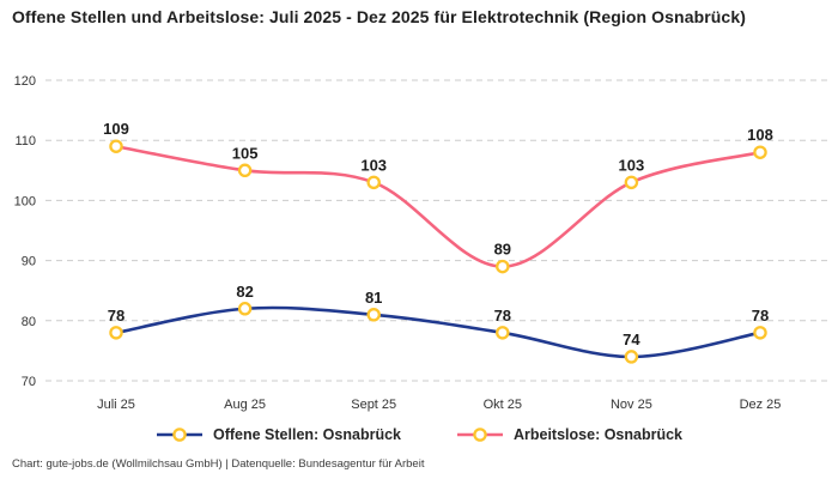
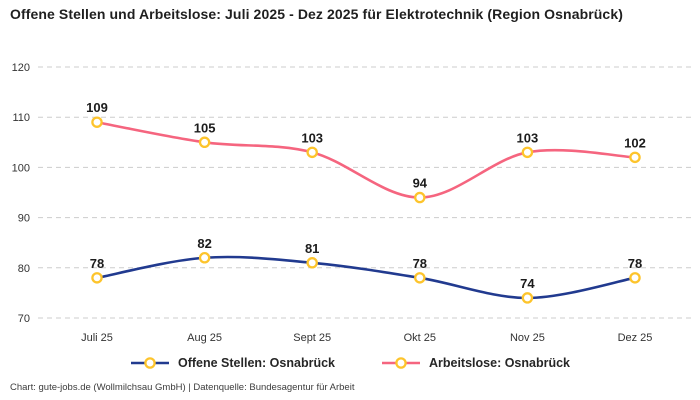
Arbeitslose: Osnabrück/Okt 25: 89 -> 94
Arbeitslose: Osnabrück/Dez 25: 108 -> 102
